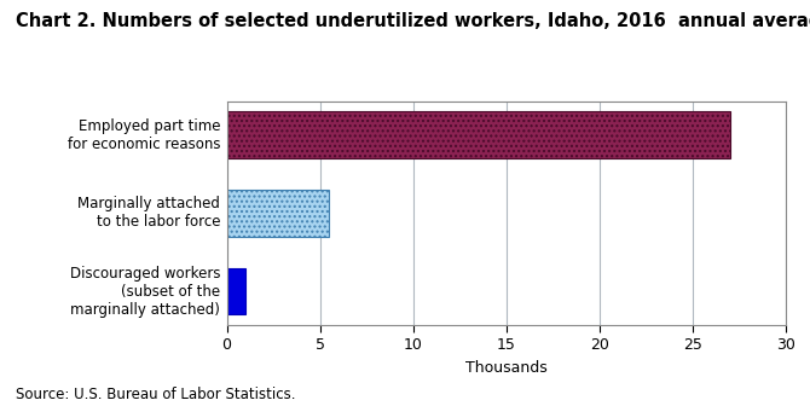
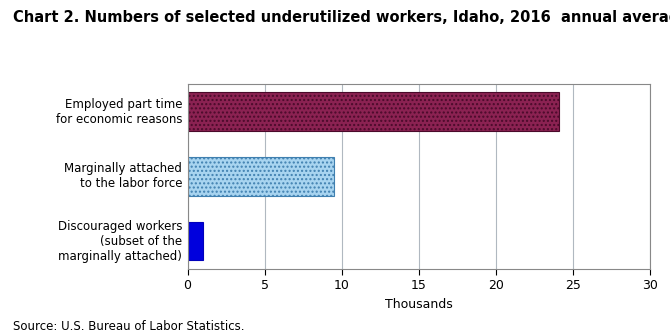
Employed part time for economic reasons: 27.0 -> 24.1
Marginally attached to the labor force: 5.5 -> 9.5
